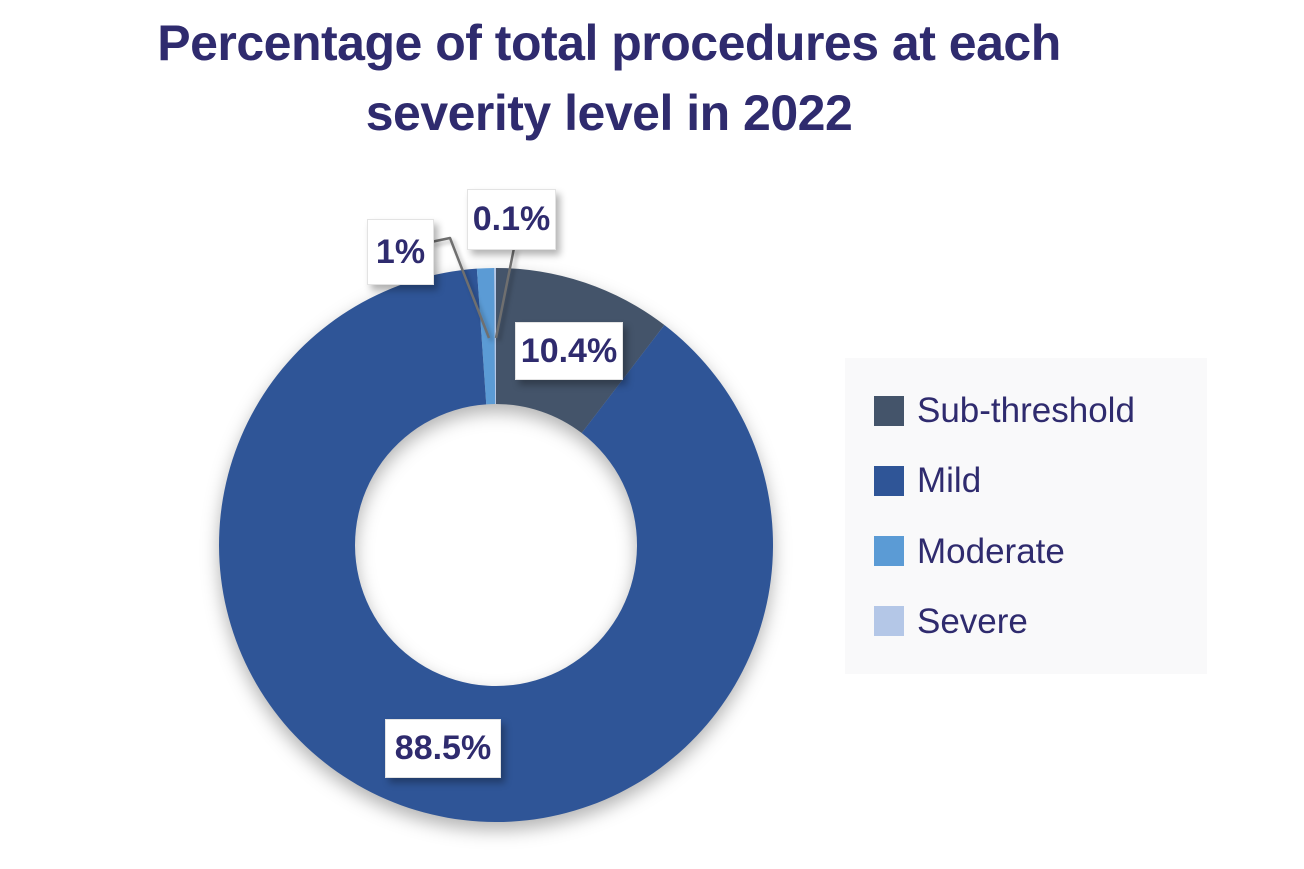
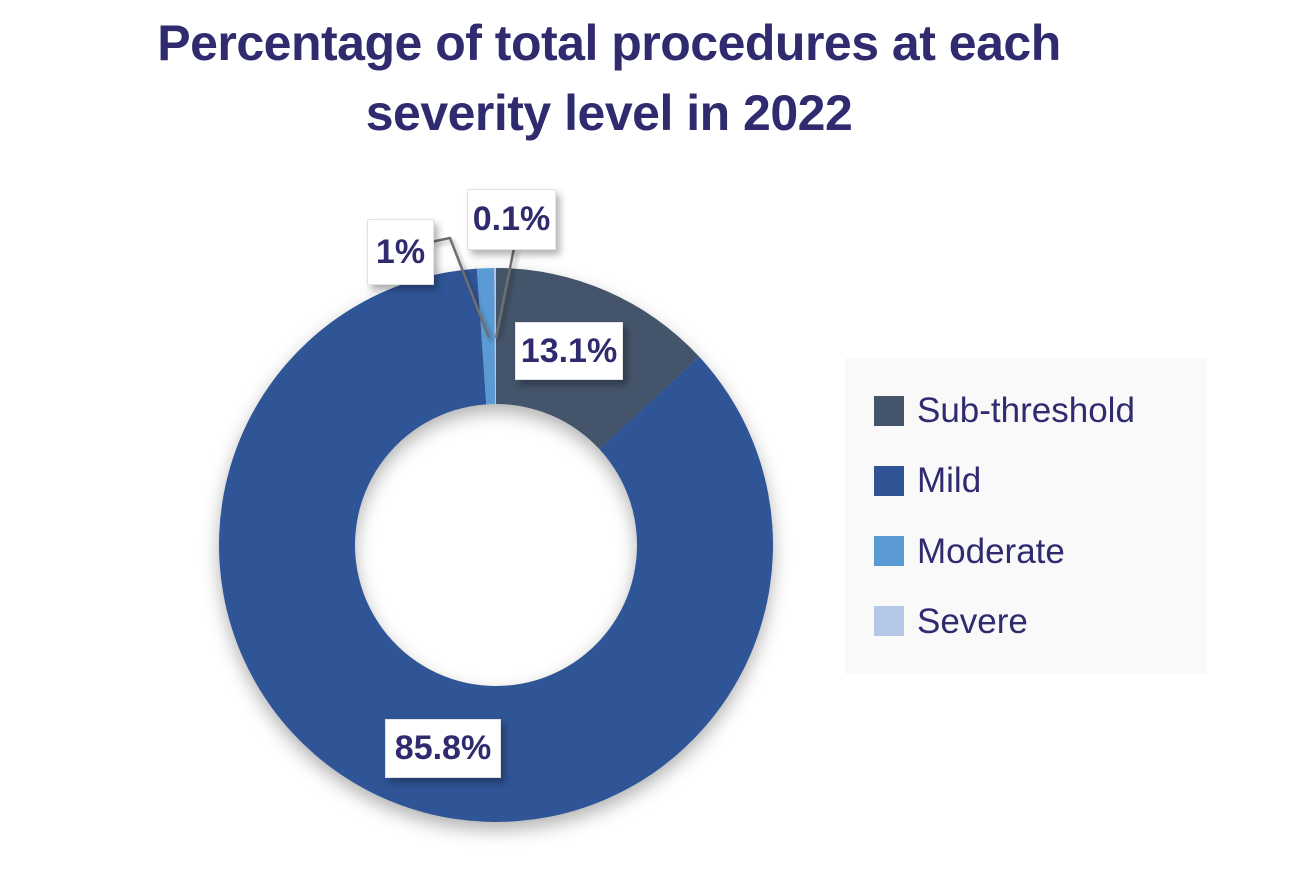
Sub-threshold: 10.4% -> 13.1%
Mild: 88.5% -> 85.8%
